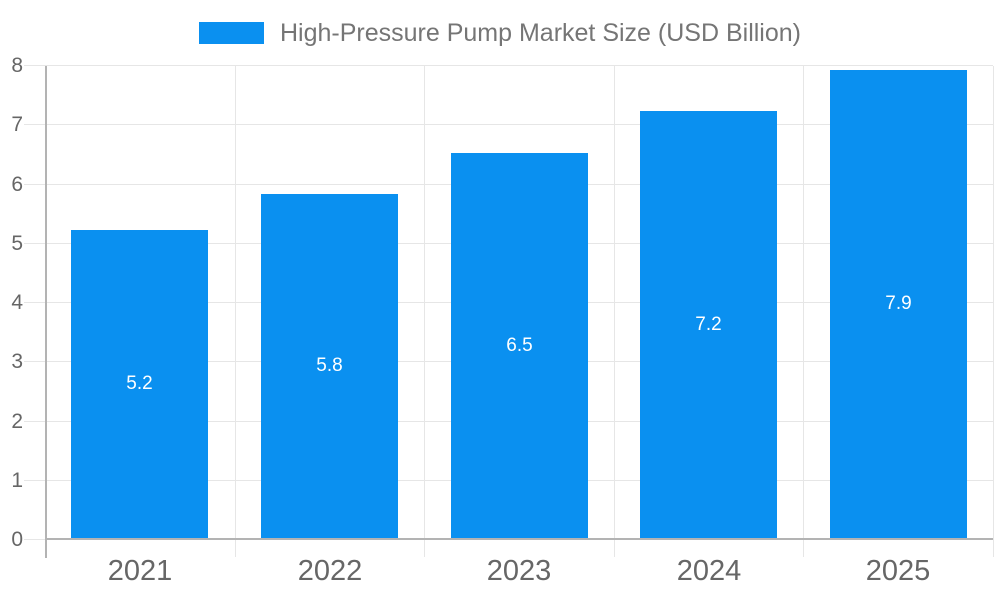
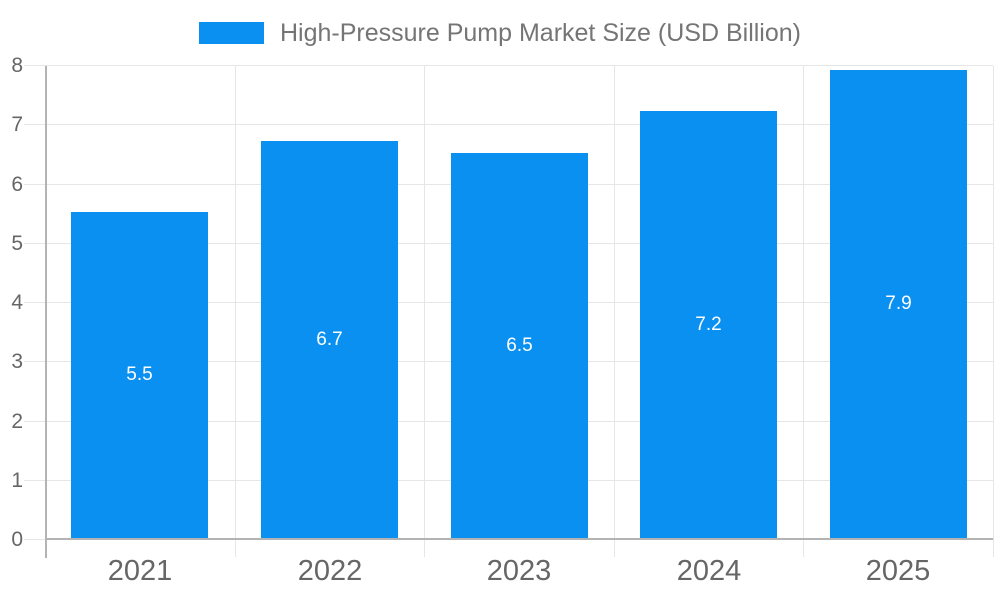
2021: 5.2 -> 5.5
2022: 5.8 -> 6.7
